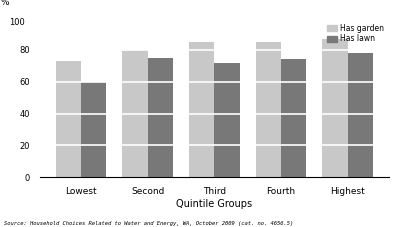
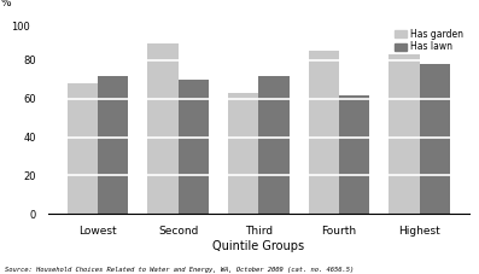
Has garden/Lowest: 73 -> 68
Has lawn/Lowest: 60 -> 72
Has garden/Second: 80 -> 89
Has lawn/Second: 75 -> 70
Has garden/Third: 85 -> 63
Has lawn/Fourth: 74 -> 62
Has garden/Highest: 87 -> 83
